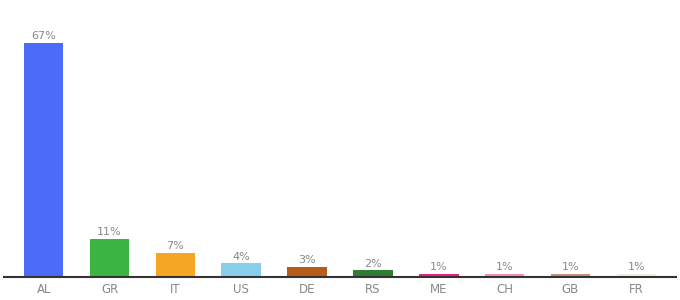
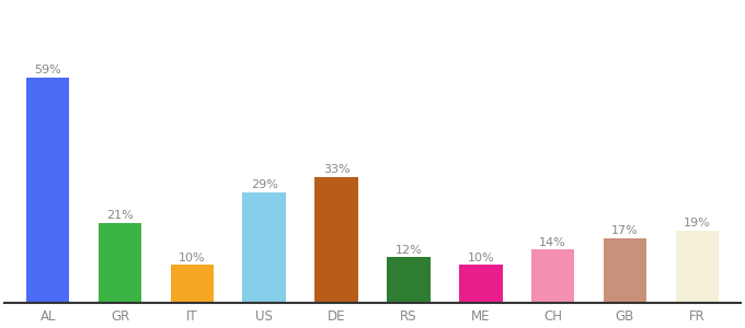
AL: 67% -> 59%
GR: 11% -> 21%
IT: 7% -> 10%
US: 4% -> 29%
DE: 3% -> 33%
RS: 2% -> 12%
ME: 1% -> 10%
CH: 1% -> 14%
GB: 1% -> 17%
FR: 1% -> 19%
